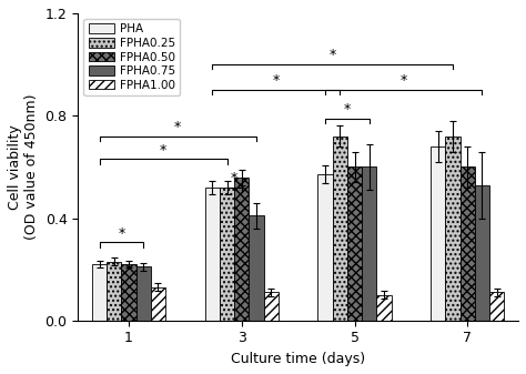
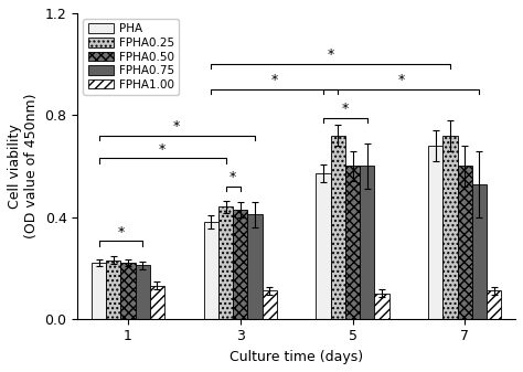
PHA/3: 0.52 -> 0.38
FPHA0.25/3: 0.52 -> 0.44
FPHA0.50/3: 0.56 -> 0.43
